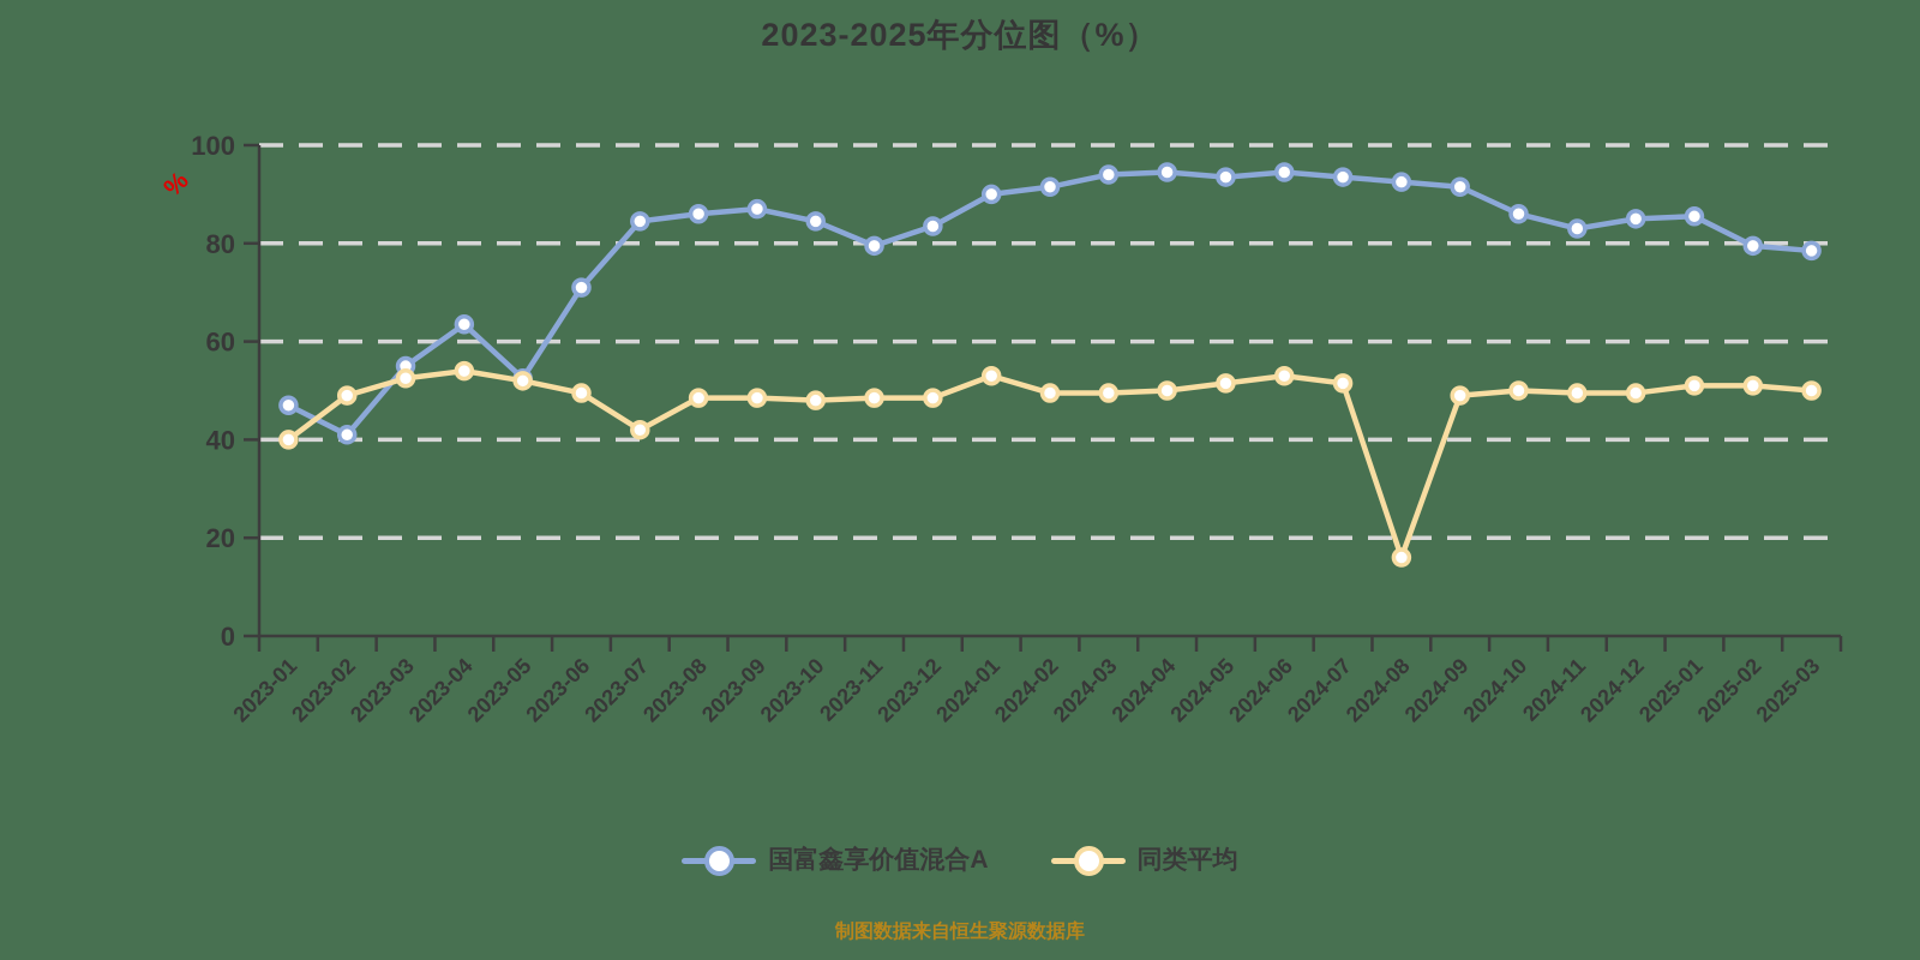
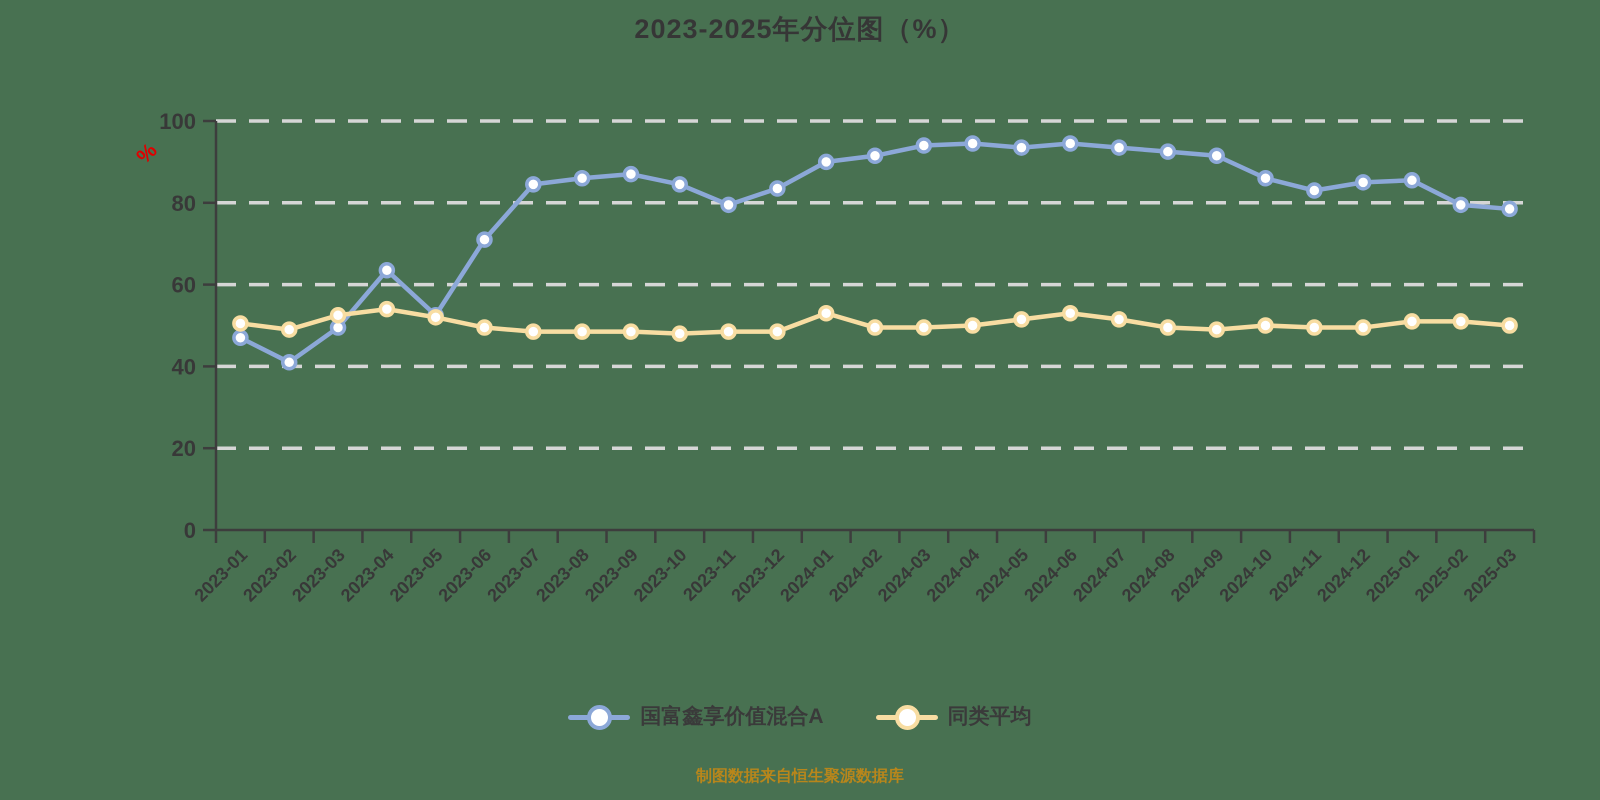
同类平均/2023-01: 40 -> 50
国富鑫享价值混合A/2023-03: 55 -> 50
同类平均/2023-07: 42 -> 48
同类平均/2024-08: 16 -> 50
